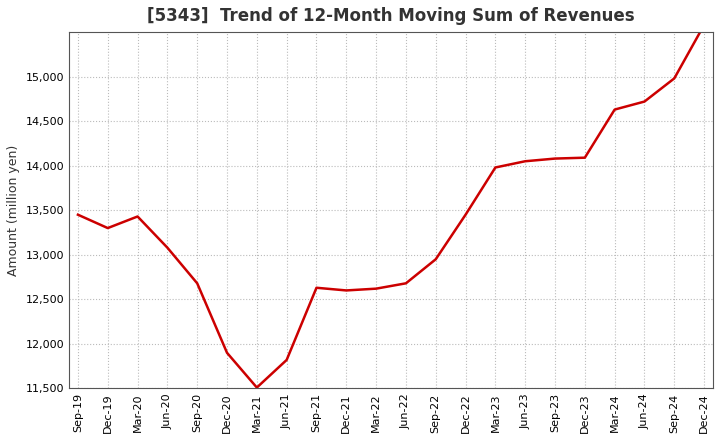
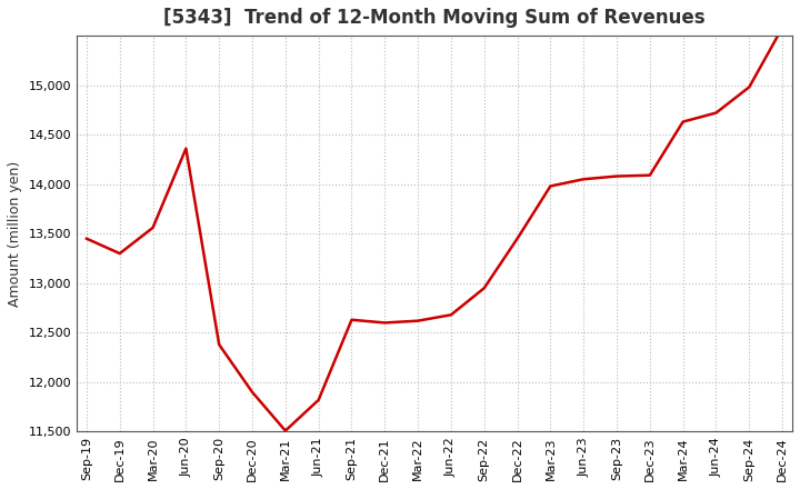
Mar-20: 13,430 -> 13,560
Jun-20: 13,080 -> 14,360
Sep-20: 12,680 -> 12,380
